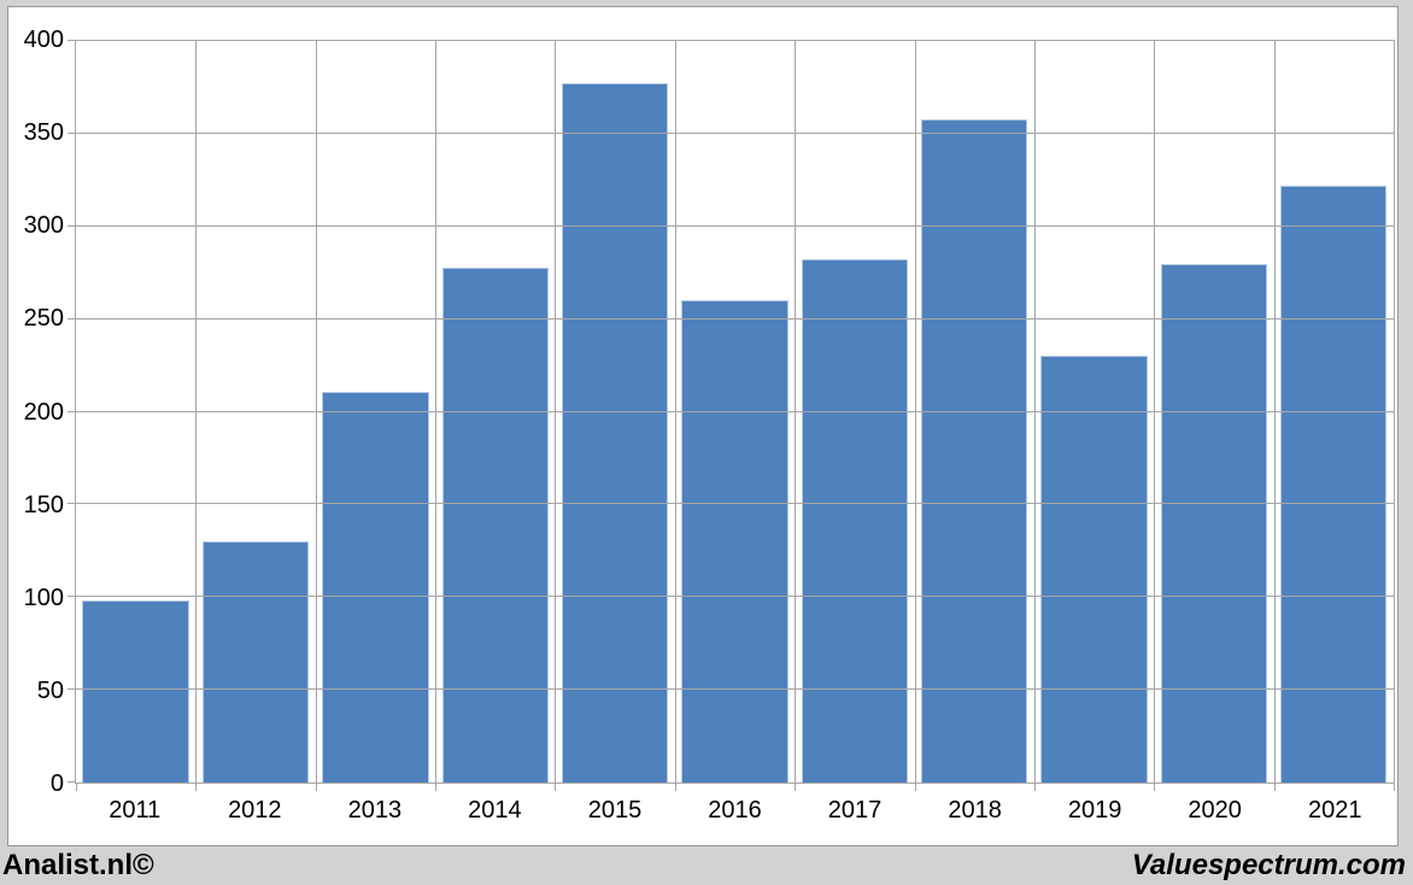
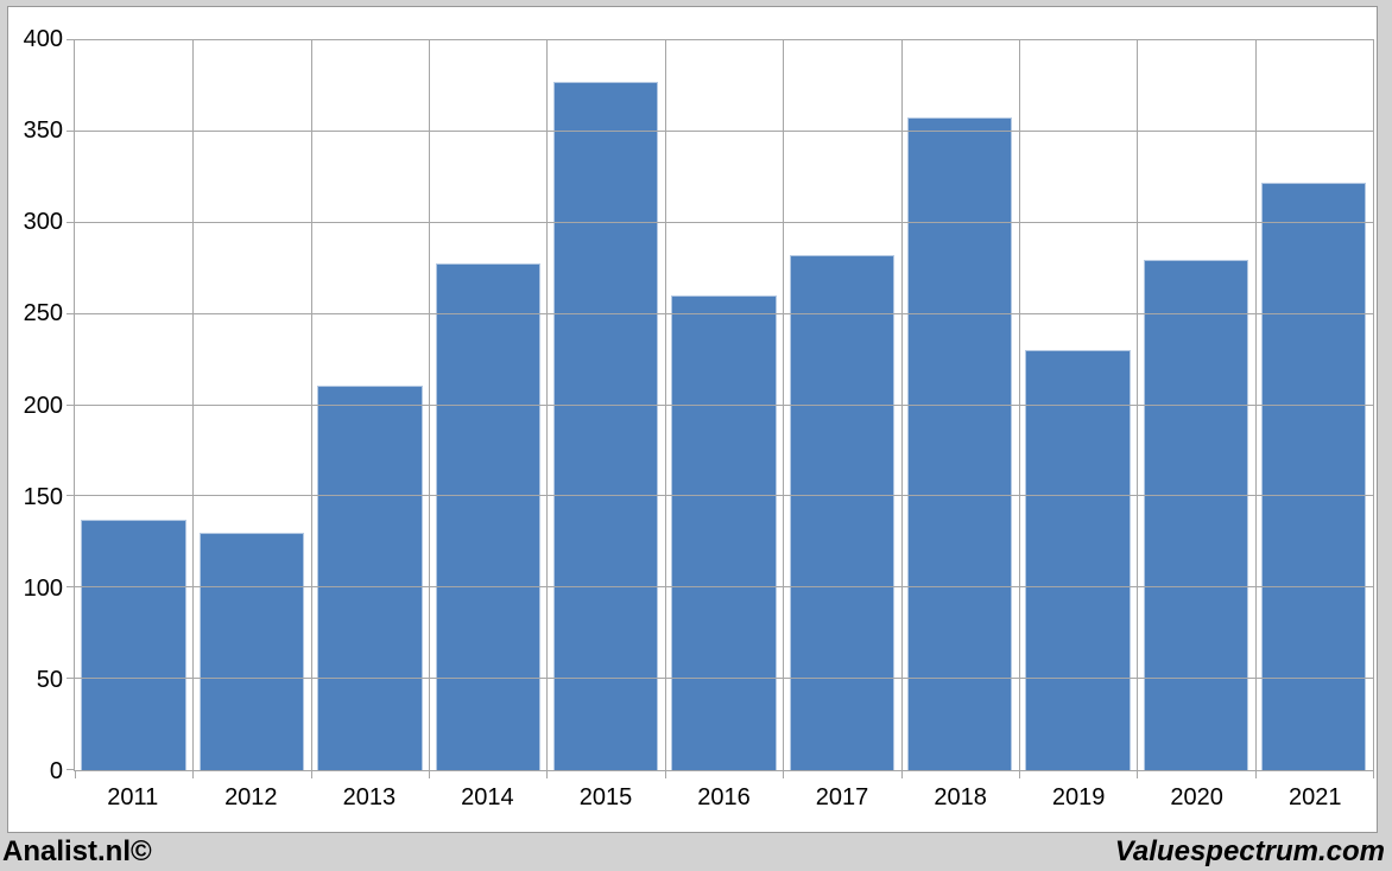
2011: 98 -> 137
